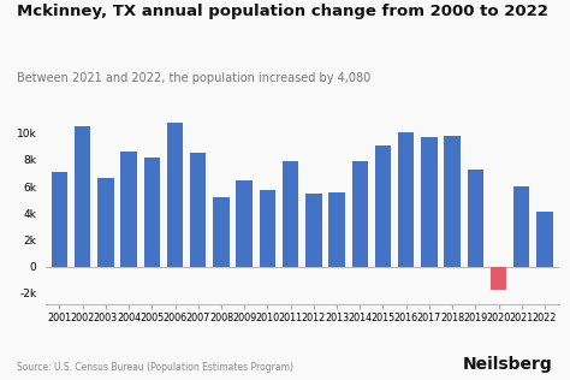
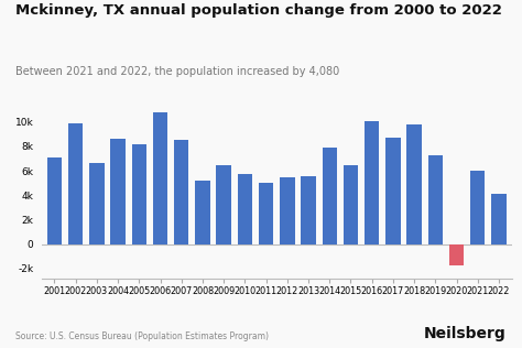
2002: 10.5k -> 9.9k
2011: 7.9k -> 5.0k
2015: 9.1k -> 6.5k
2017: 9.7k -> 8.7k
